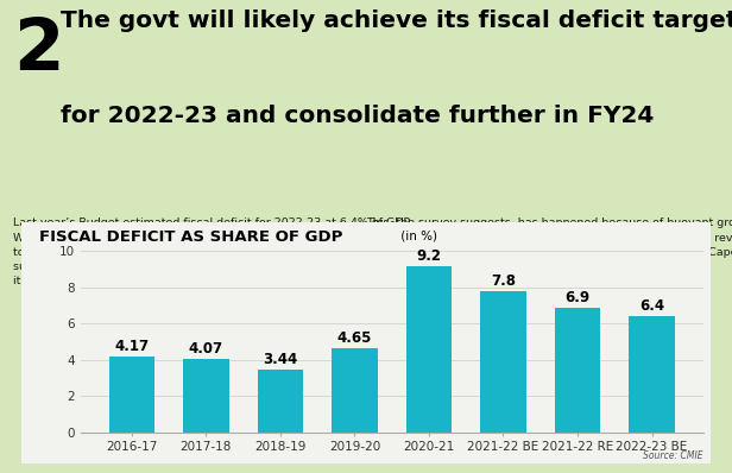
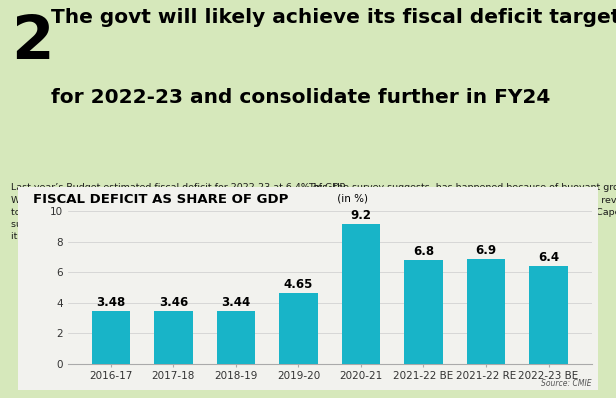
2016-17: 4.17 -> 3.48
2017-18: 4.07 -> 3.46
2021-22 BE: 7.8 -> 6.8
